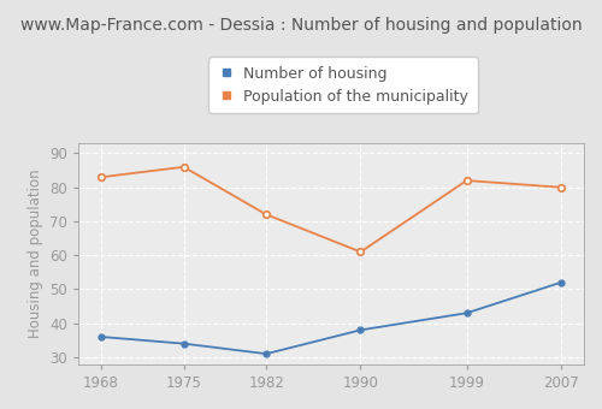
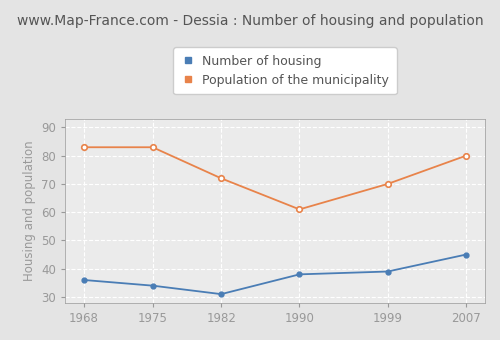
Population of the municipality/1975: 86 -> 83
Number of housing/1999: 43 -> 39
Population of the municipality/1999: 82 -> 70
Number of housing/2007: 52 -> 45
